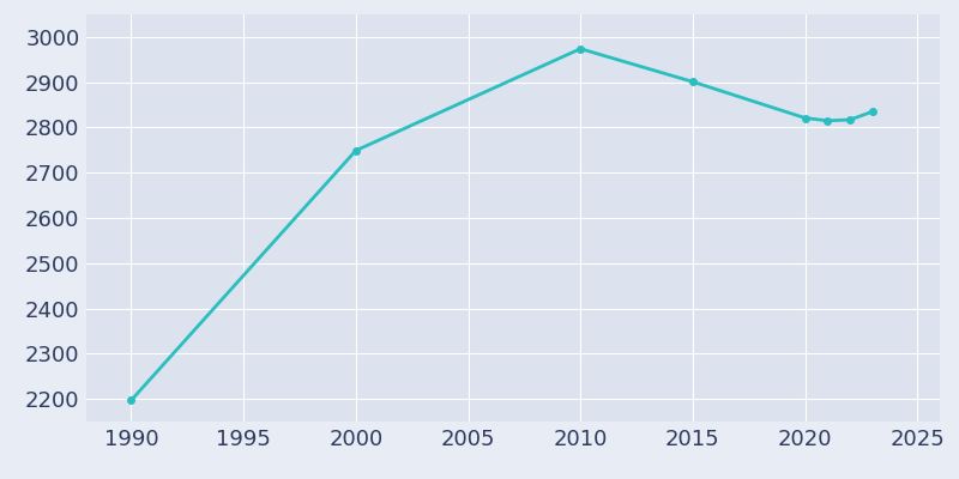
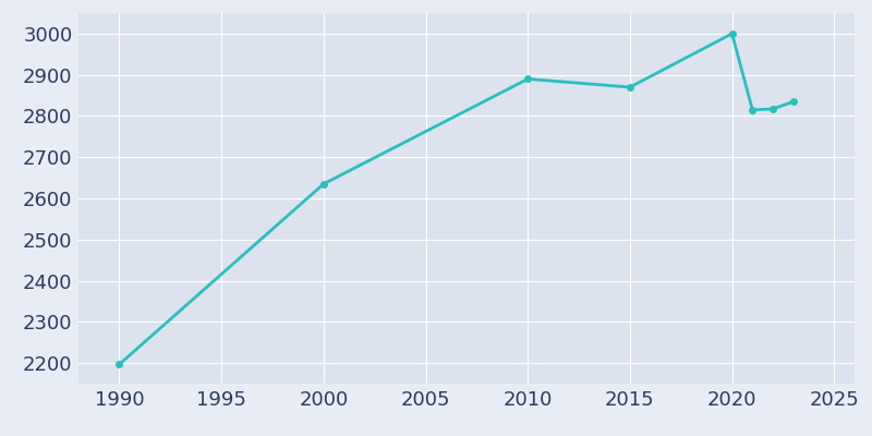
2000: 2749 -> 2635
2010: 2974 -> 2890
2015: 2901 -> 2870
2020: 2821 -> 3000
